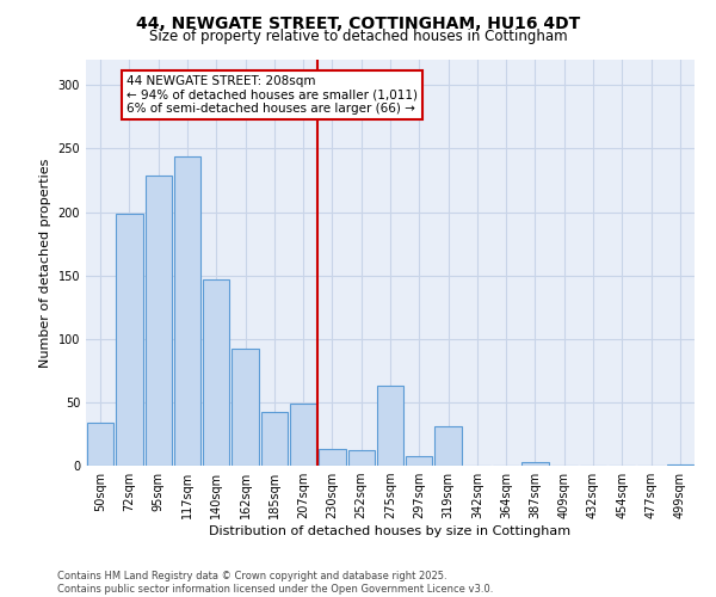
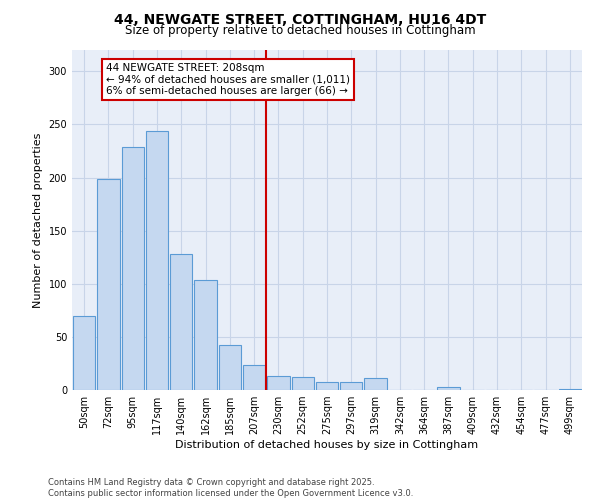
50sqm: 34 -> 70
140sqm: 147 -> 128
162sqm: 92 -> 104
207sqm: 49 -> 24
275sqm: 63 -> 8
319sqm: 31 -> 11
